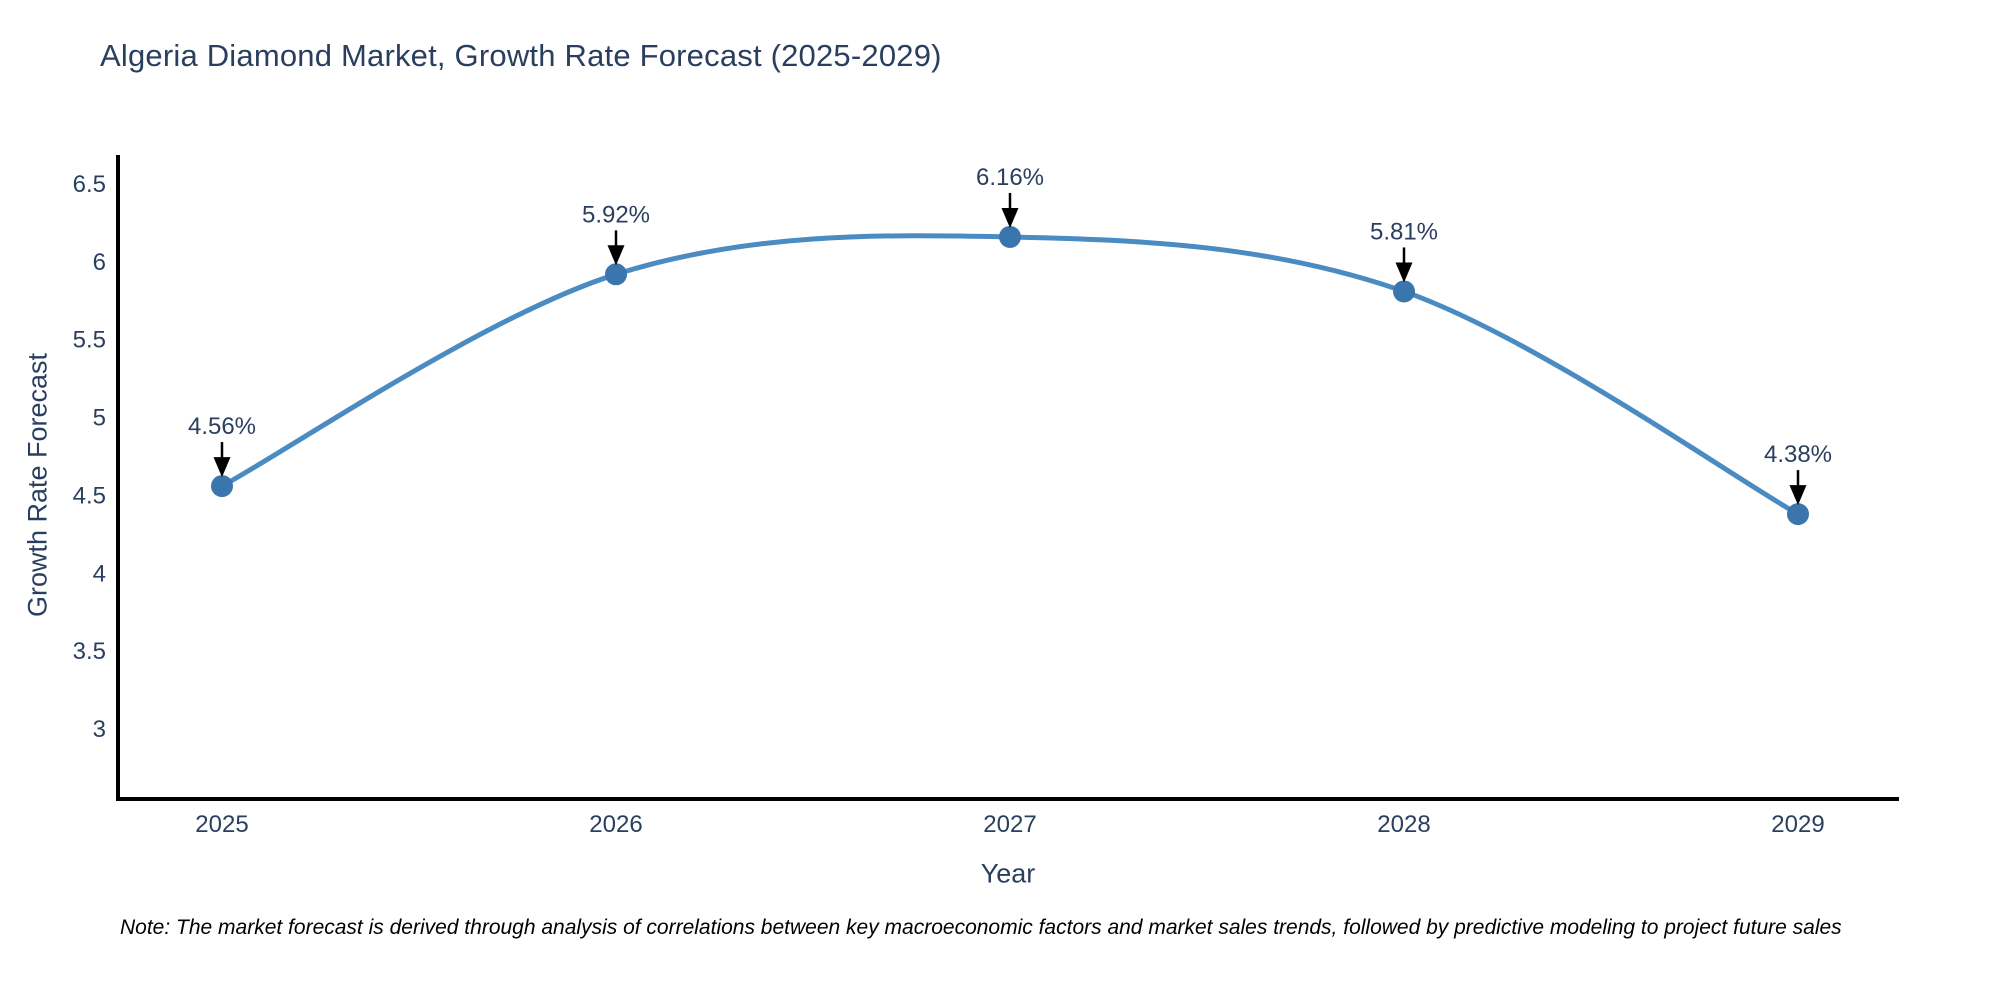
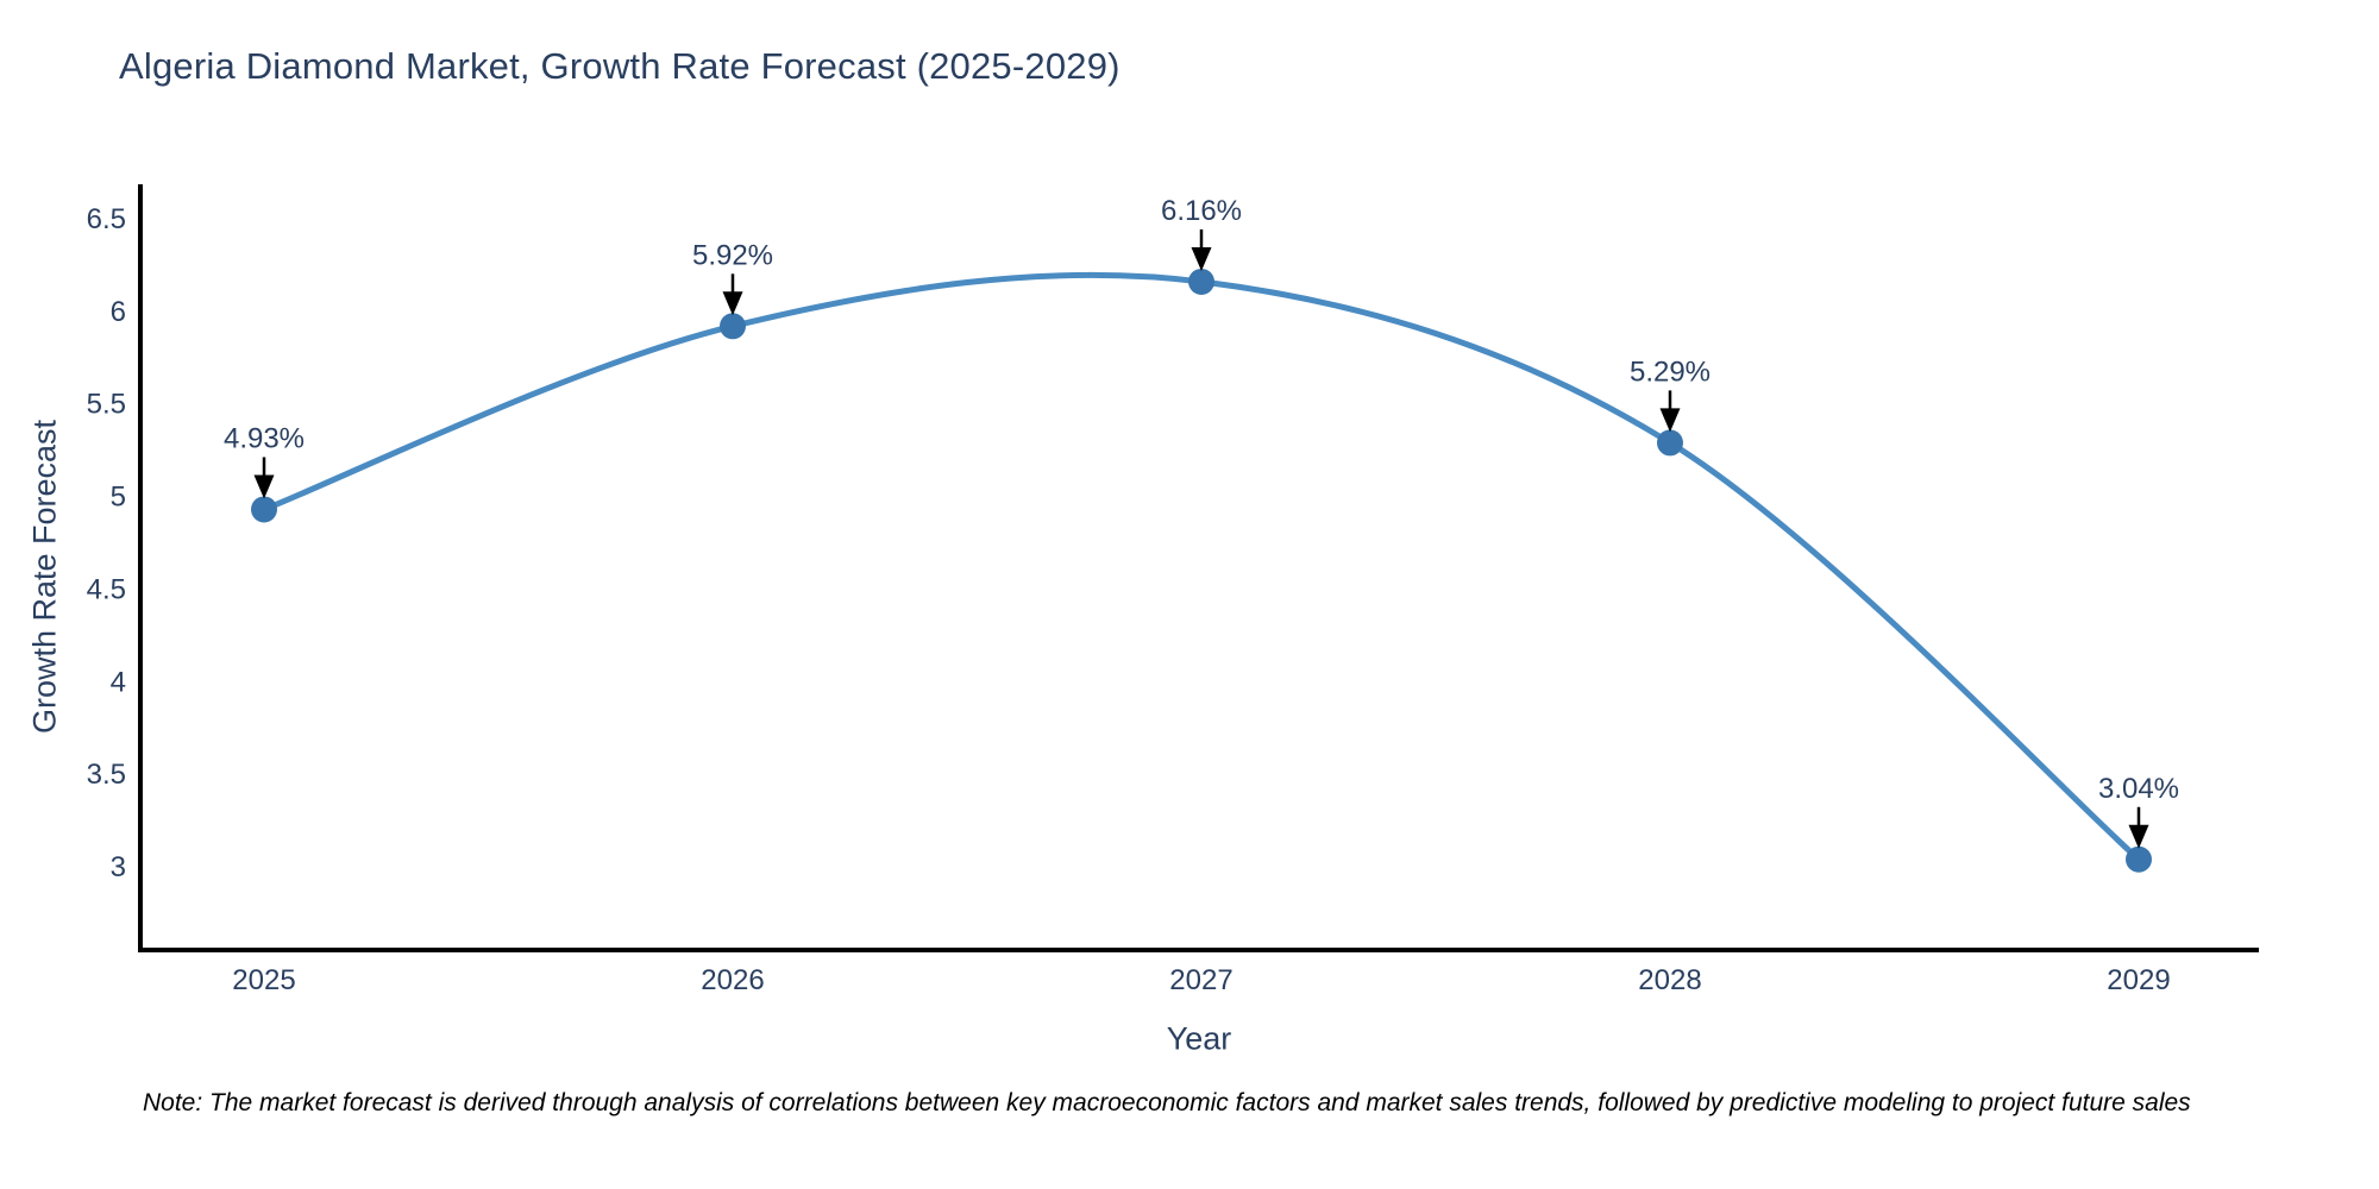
2025: 4.56% -> 4.93%
2028: 5.81% -> 5.29%
2029: 4.38% -> 3.04%
